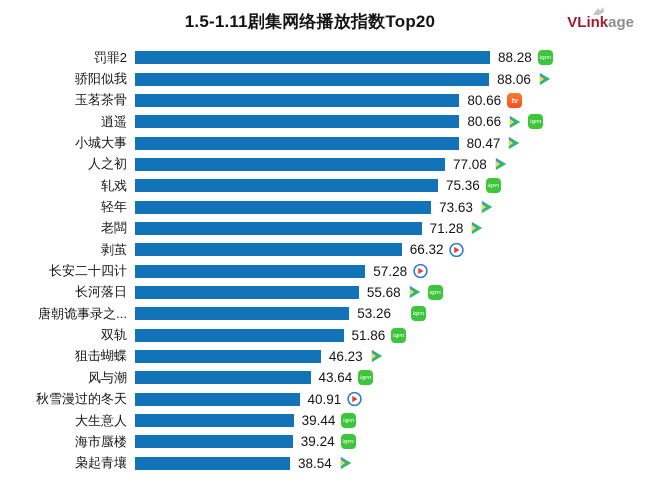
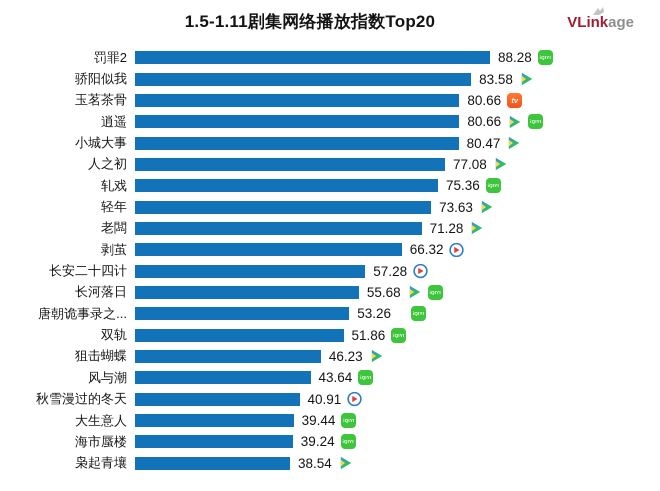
骄阳似我: 88.06 -> 83.58
